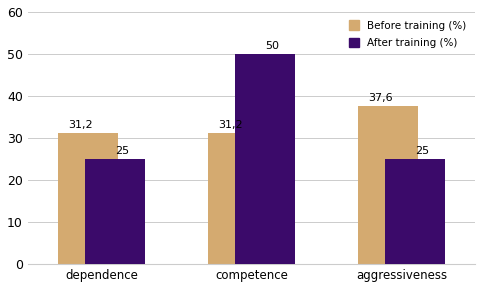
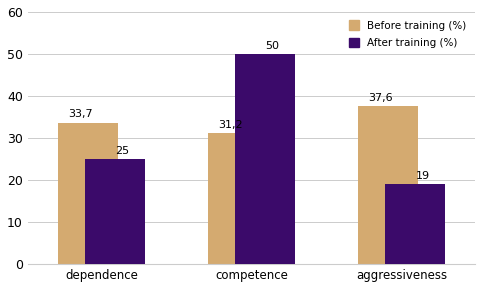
Before training (%)/dependence: 31,2 -> 33,7
After training (%)/aggressiveness: 25 -> 19
